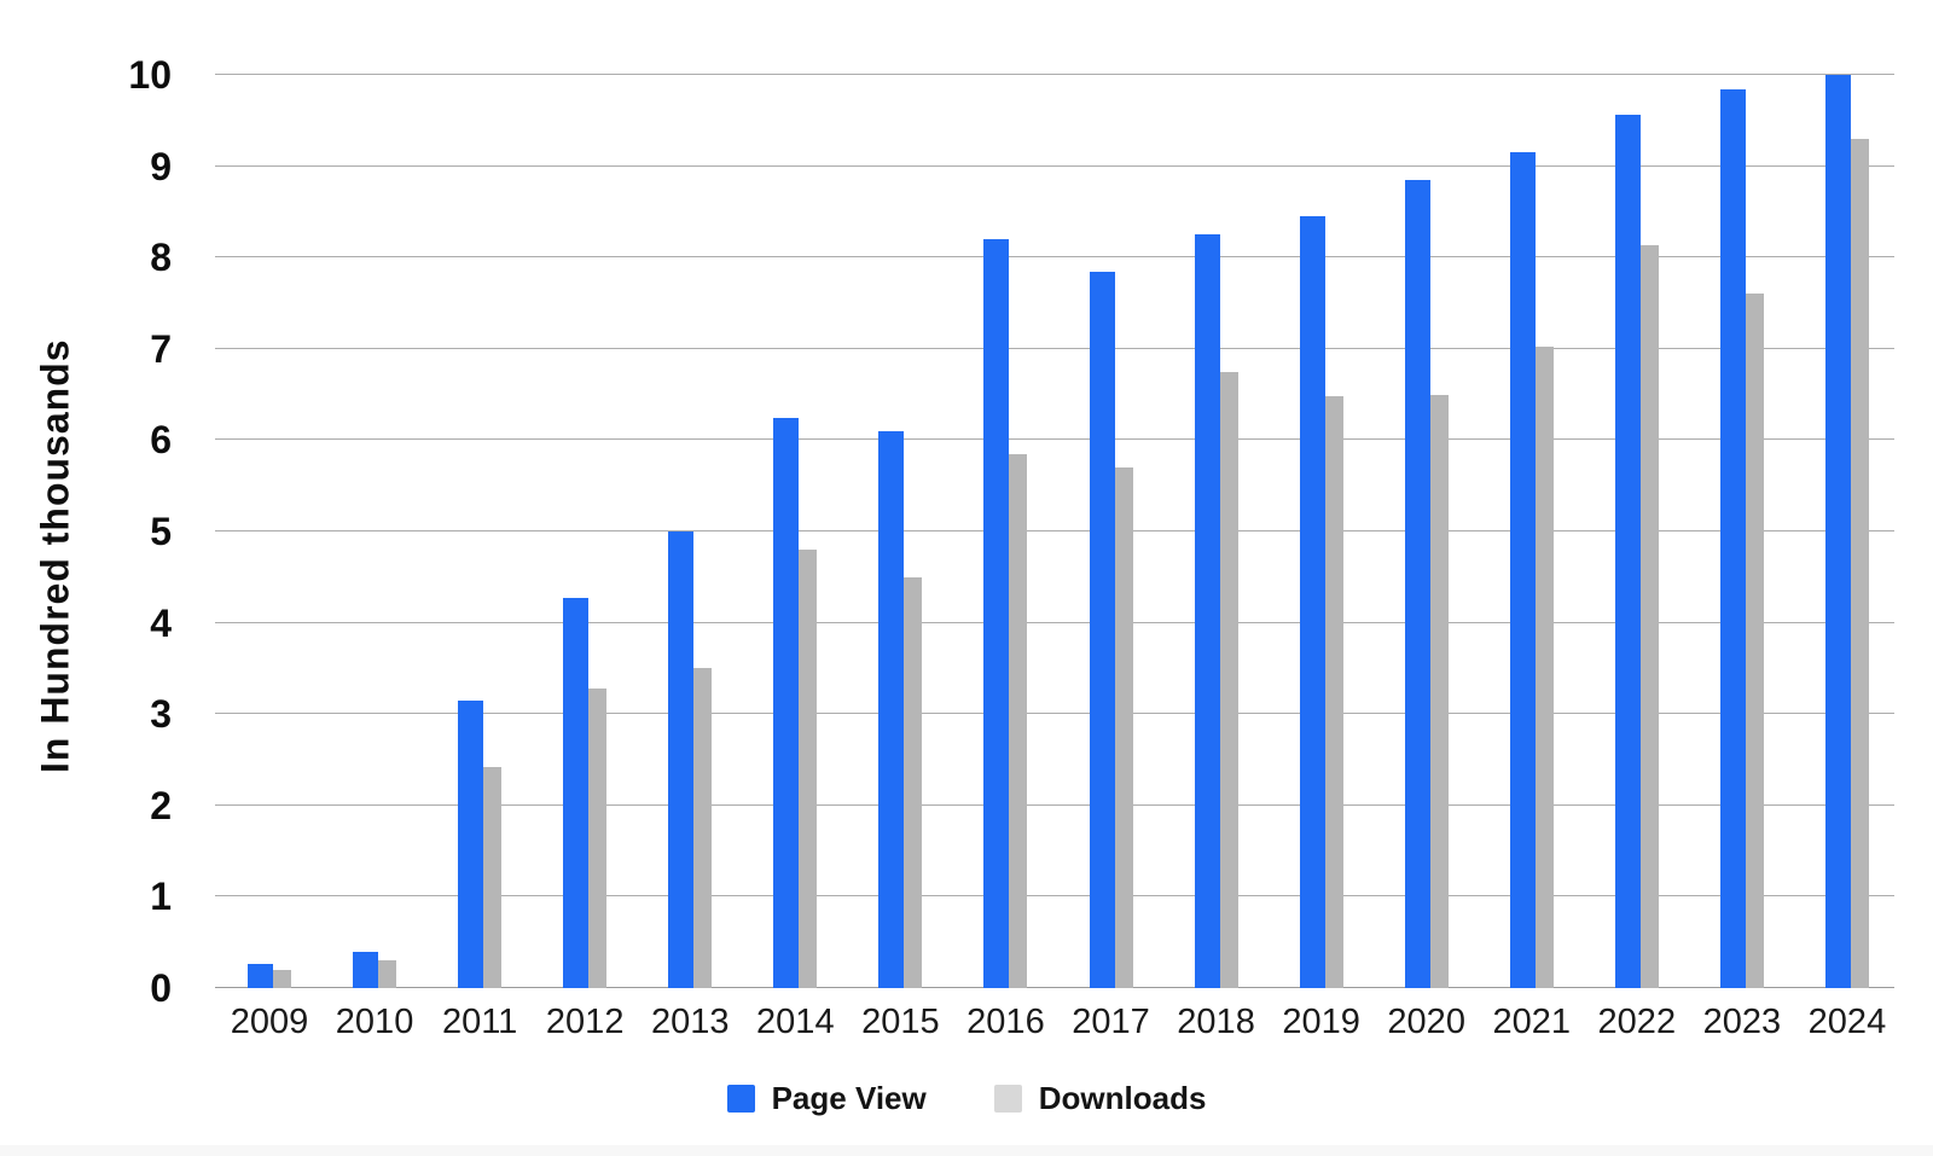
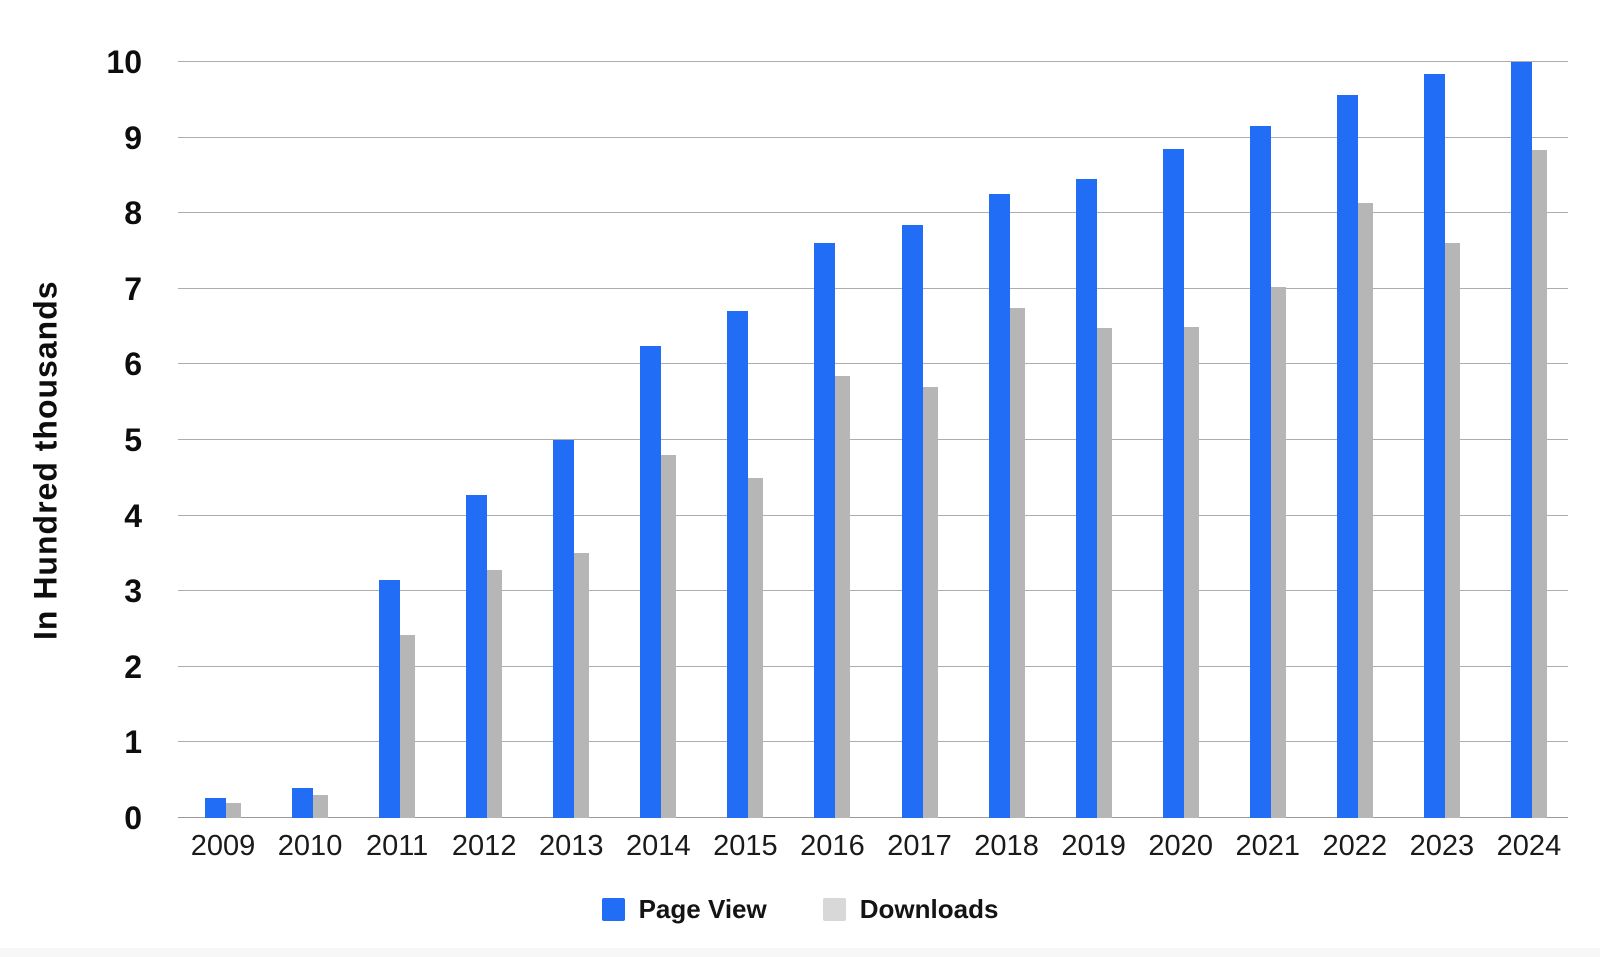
Page View/2015: 6.1 -> 6.7
Page View/2016: 8.2 -> 7.6
Downloads/2024: 9.3 -> 8.8
